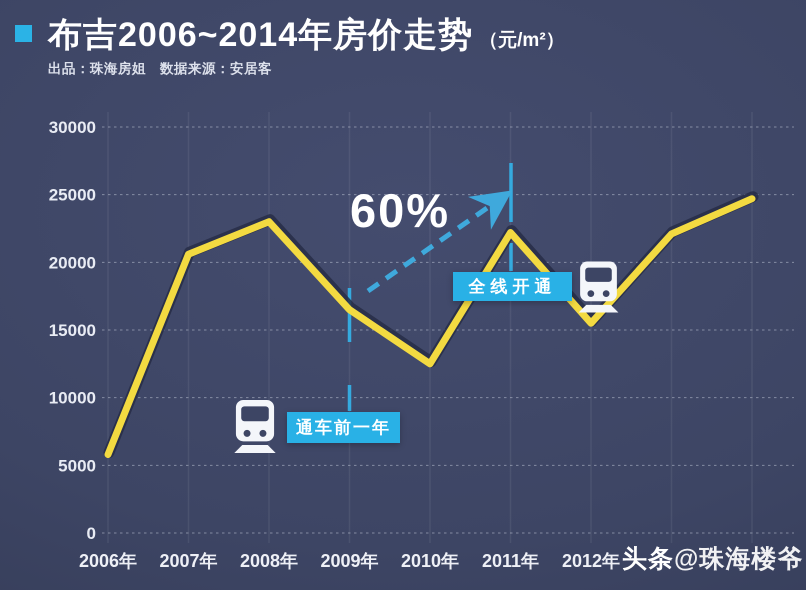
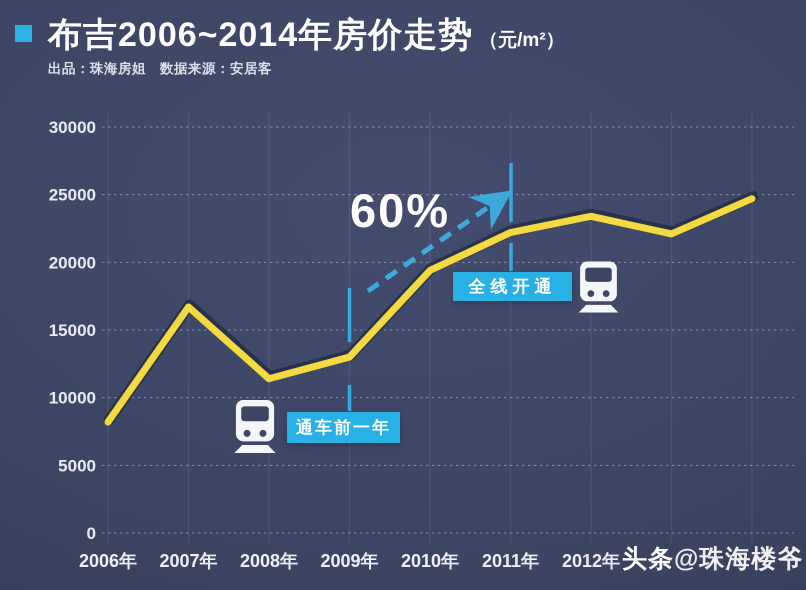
2006年: 5800 -> 8200
2007年: 20600 -> 16700
2008年: 23000 -> 11400
2009年: 16500 -> 13000
2010年: 12500 -> 19400
2012年: 15500 -> 23400
